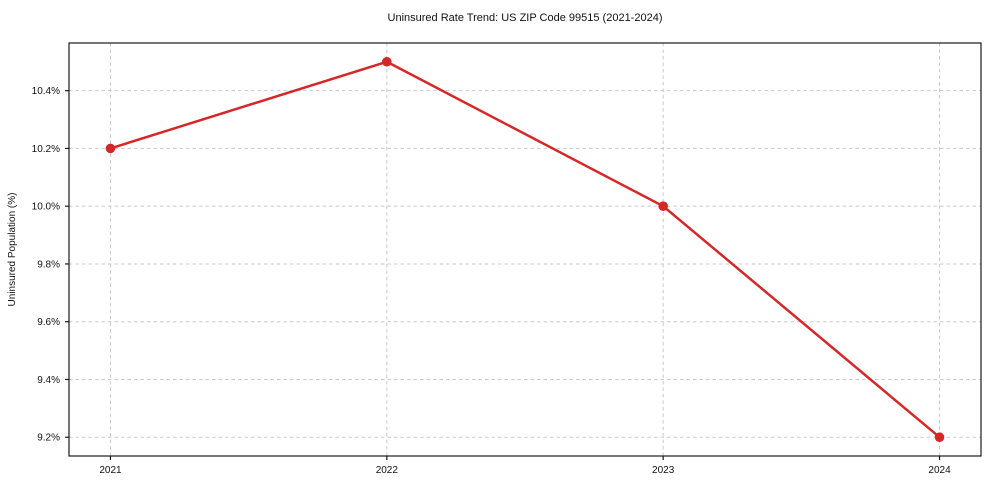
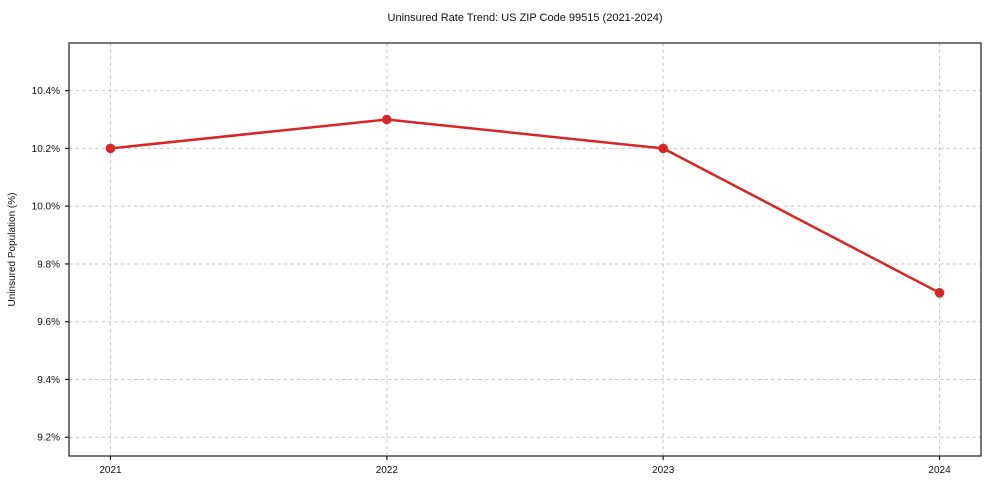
2022: 10.5% -> 10.3%
2023: 10.0% -> 10.2%
2024: 9.2% -> 9.7%
